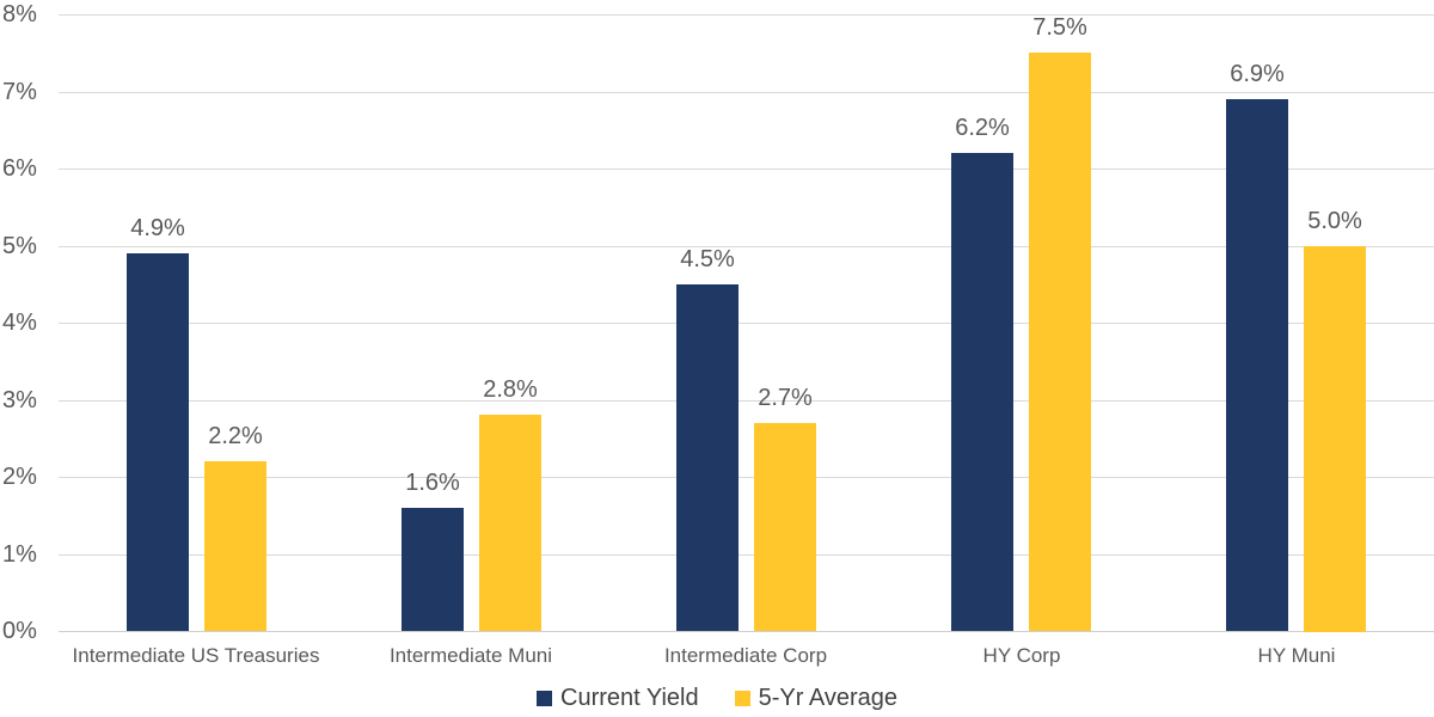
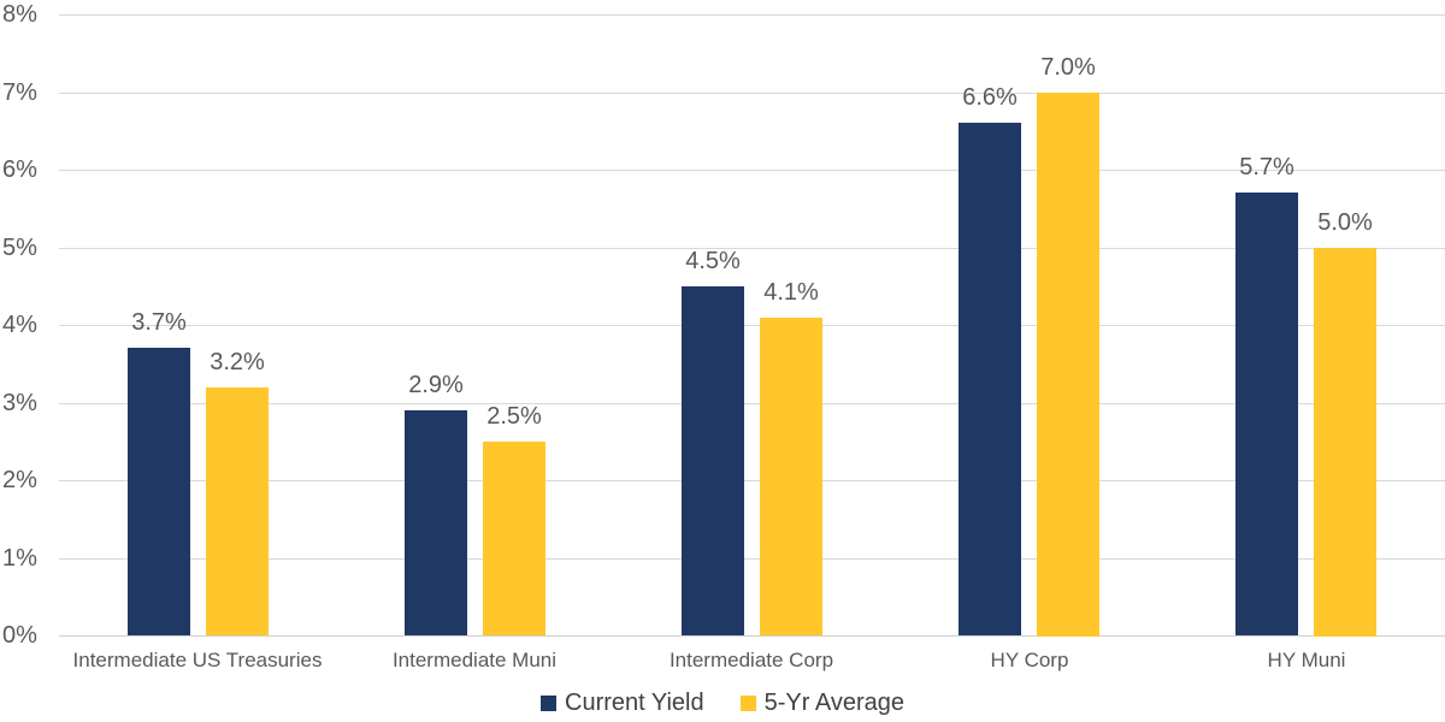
Current Yield/Intermediate US Treasuries: 4.9% -> 3.7%
5-Yr Average/Intermediate US Treasuries: 2.2% -> 3.2%
Current Yield/Intermediate Muni: 1.6% -> 2.9%
5-Yr Average/Intermediate Muni: 2.8% -> 2.5%
5-Yr Average/Intermediate Corp: 2.7% -> 4.1%
Current Yield/HY Corp: 6.2% -> 6.6%
5-Yr Average/HY Corp: 7.5% -> 7.0%
Current Yield/HY Muni: 6.9% -> 5.7%
